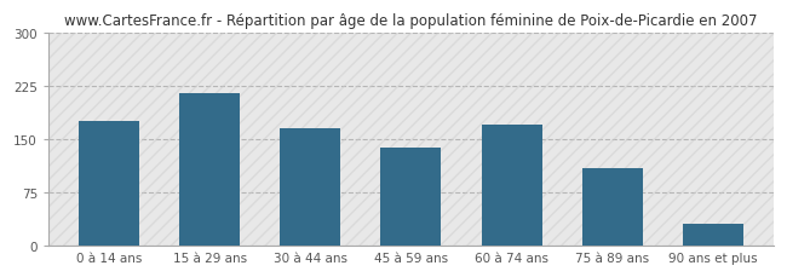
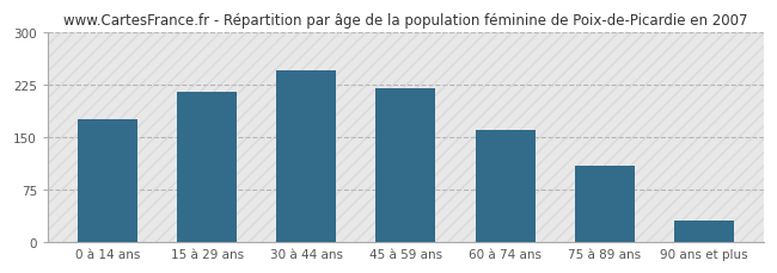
30 à 44 ans: 166 -> 245
45 à 59 ans: 138 -> 220
60 à 74 ans: 170 -> 160
